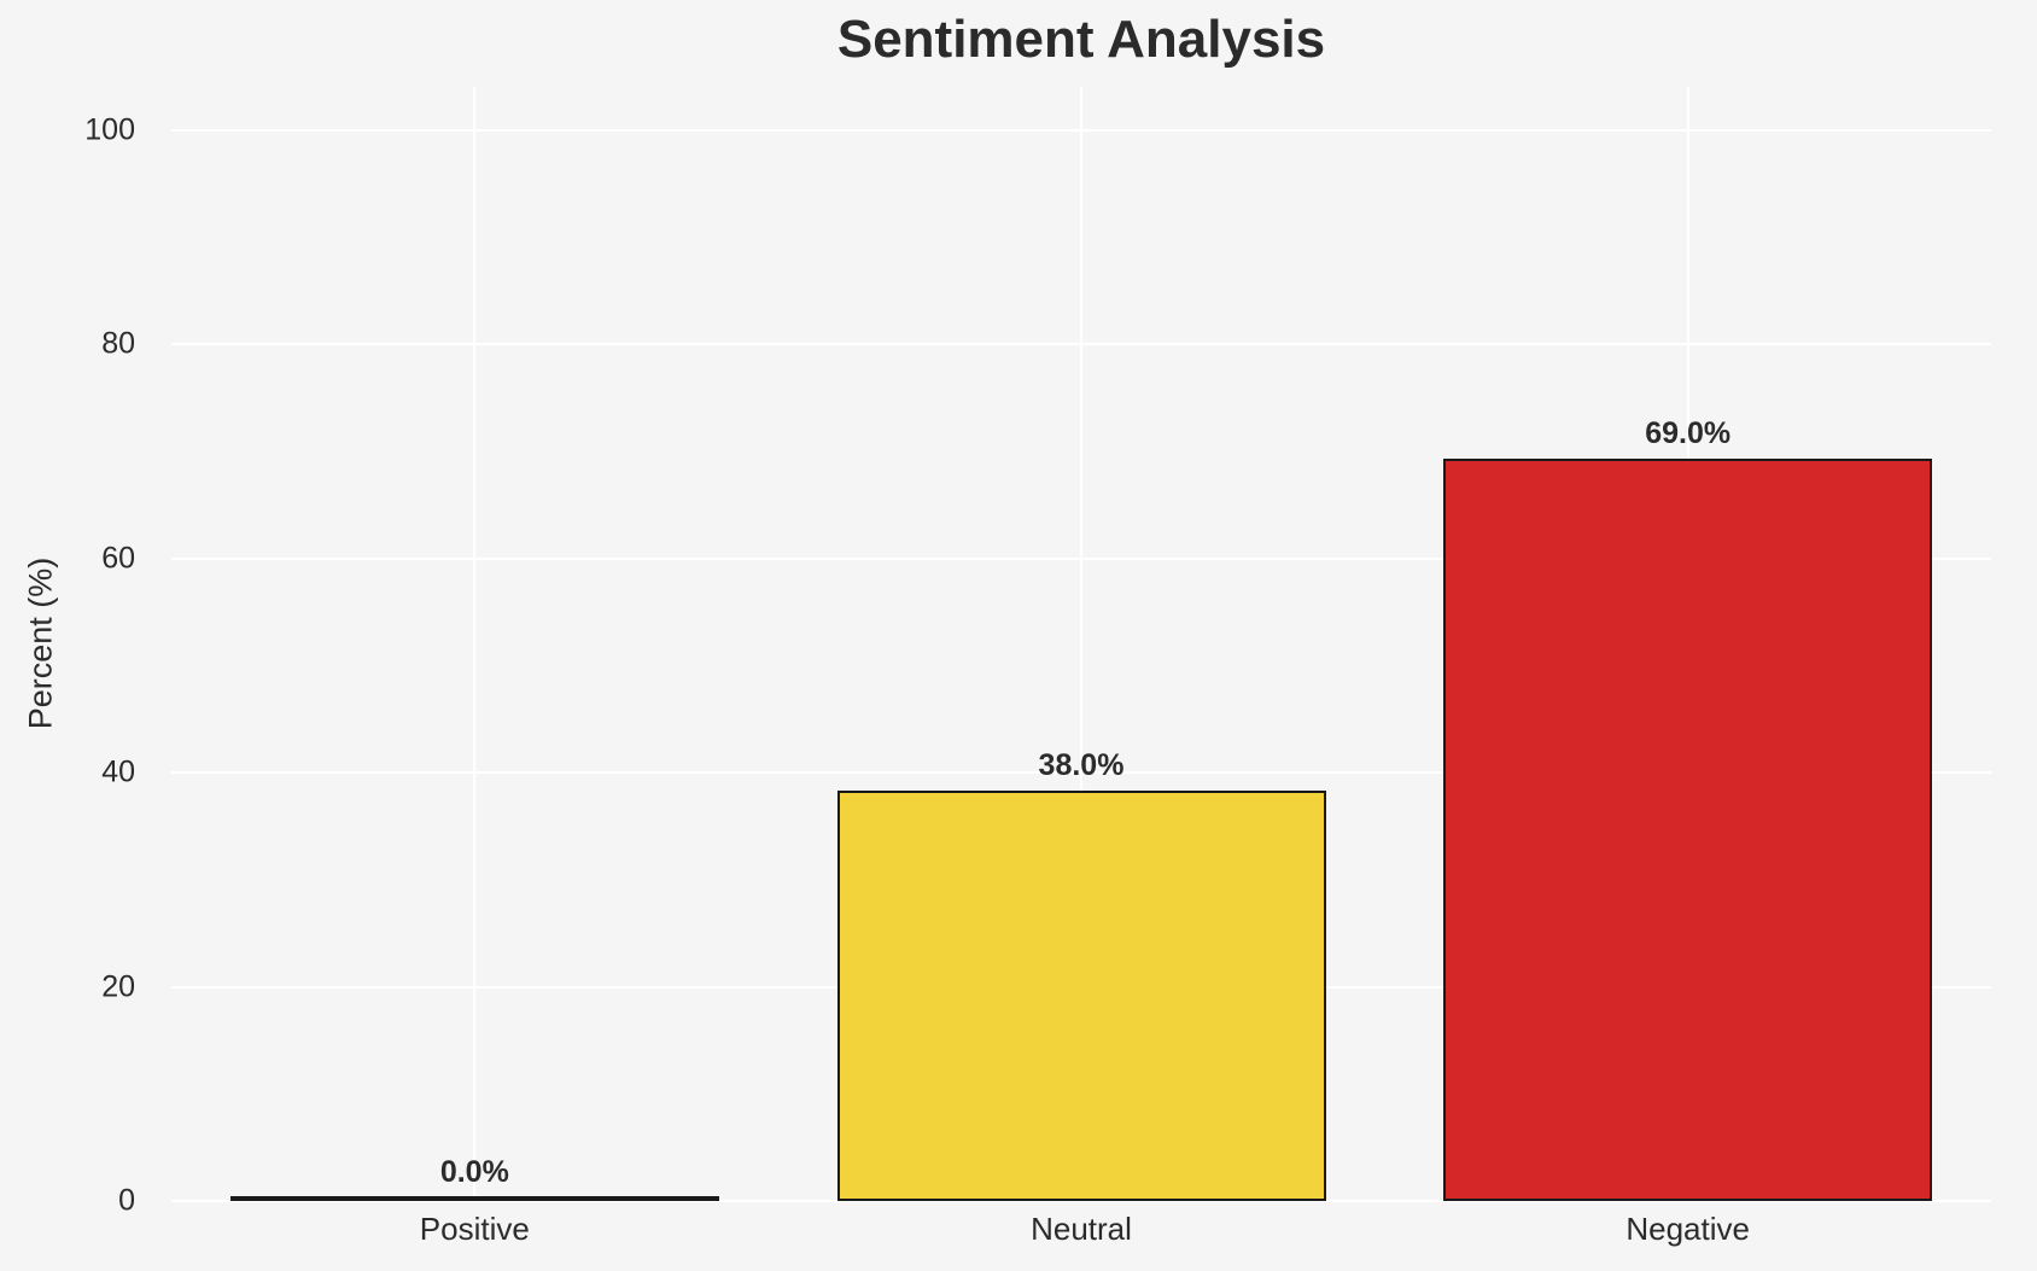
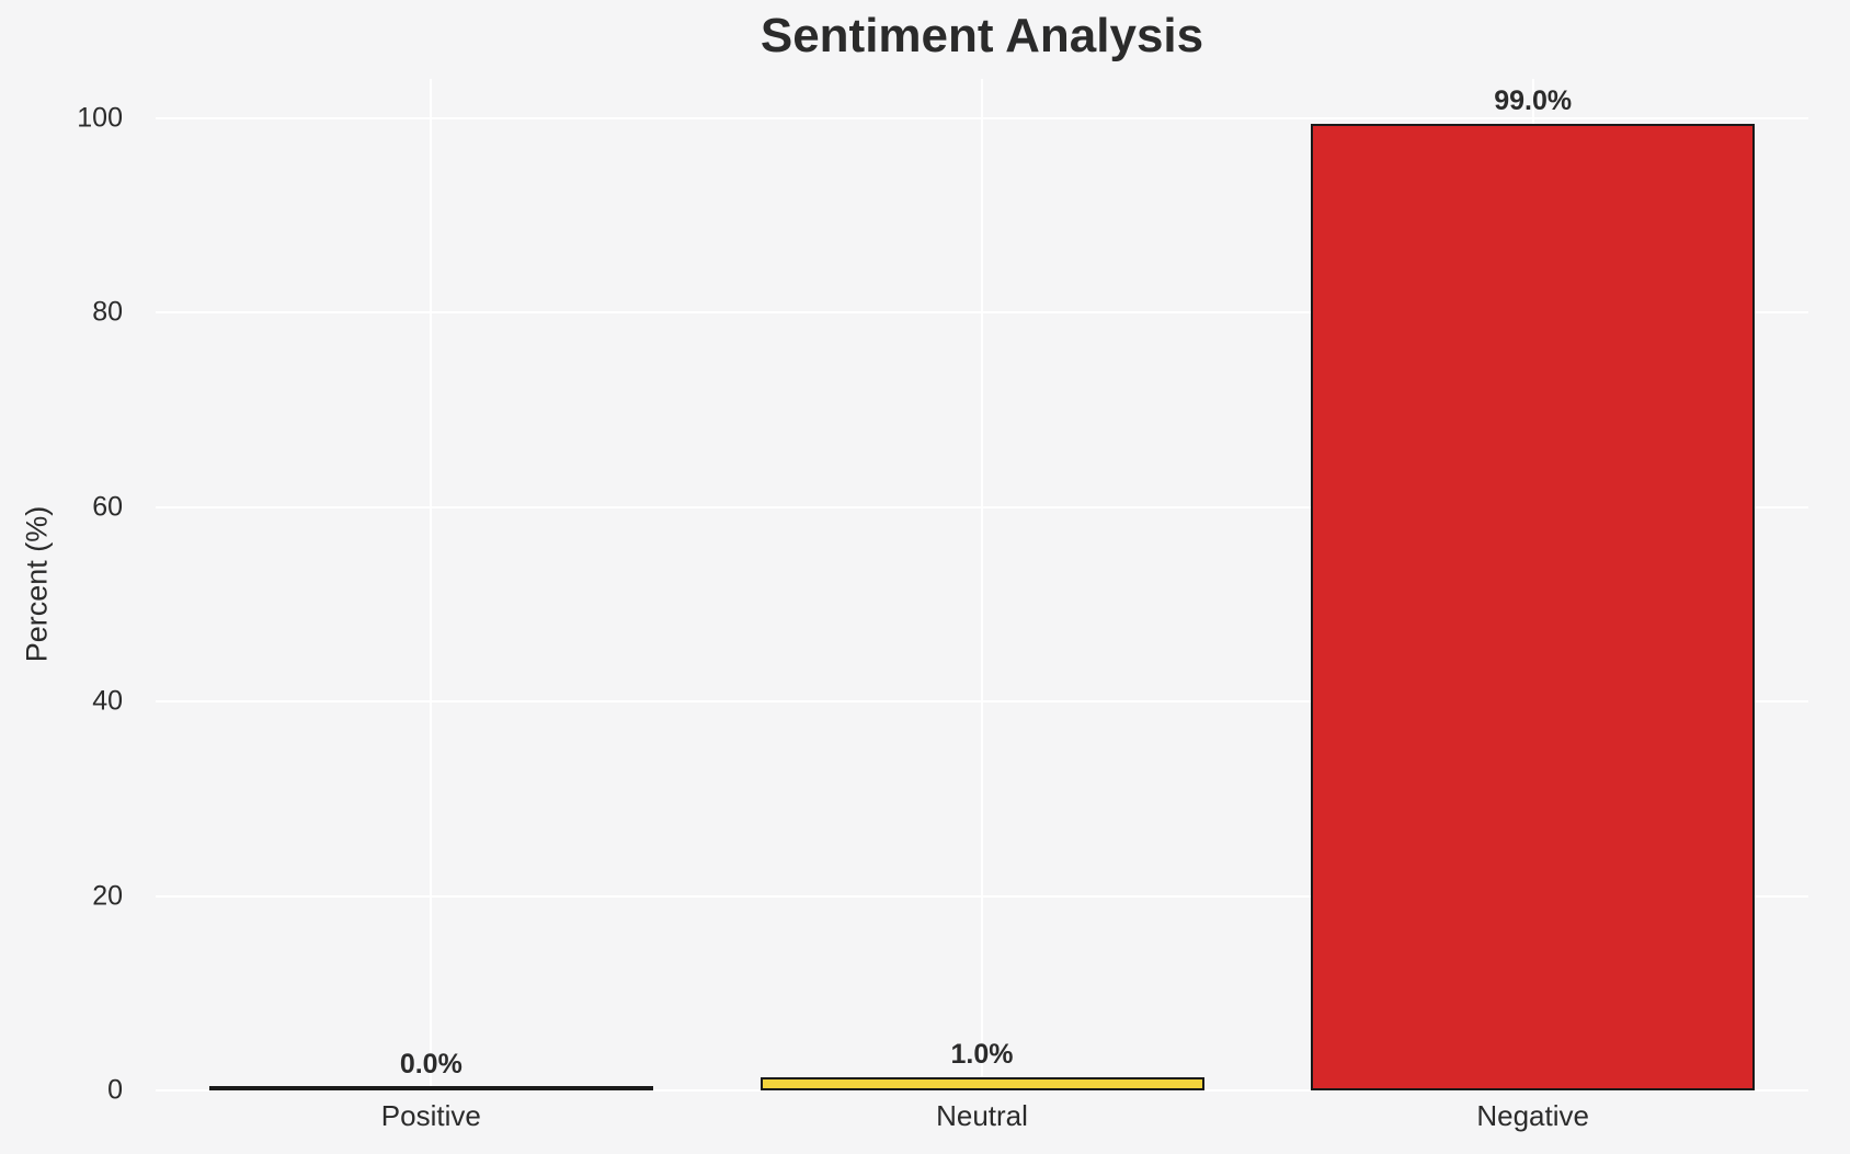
Neutral: 38.0% -> 1.0%
Negative: 69.0% -> 99.0%
